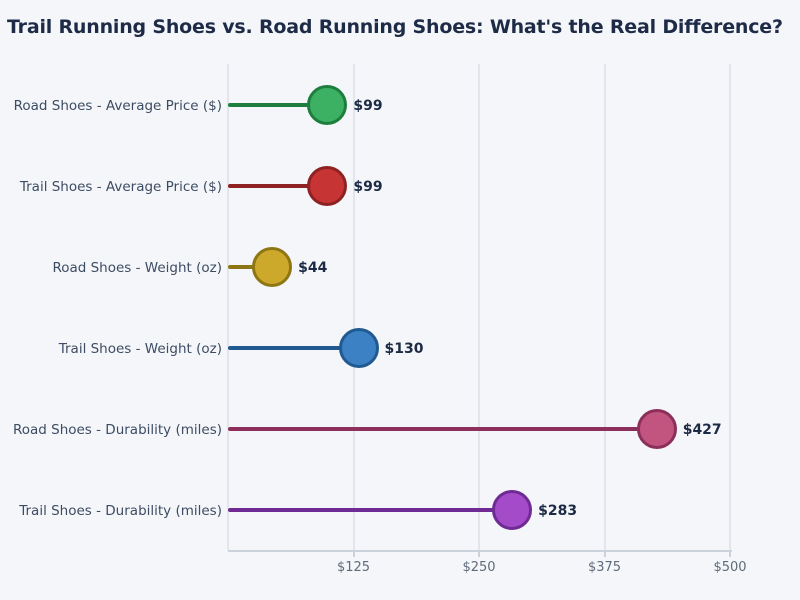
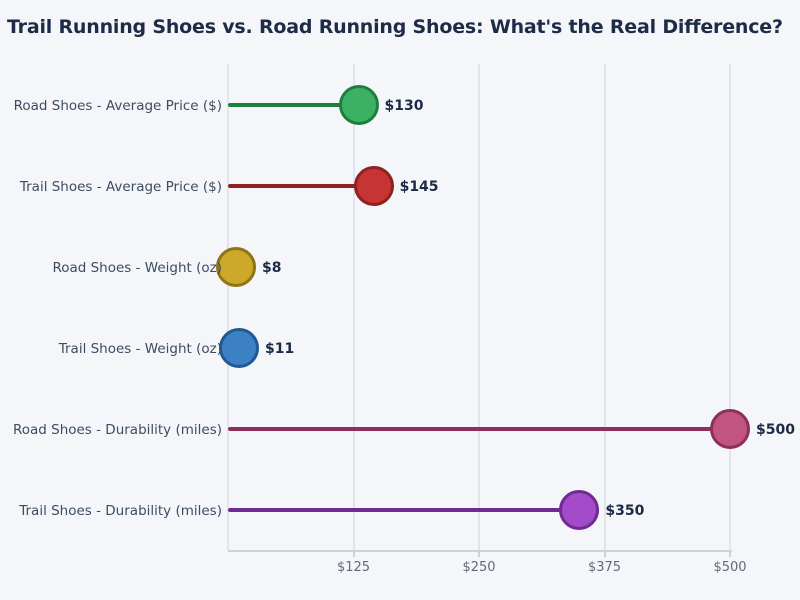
Road Shoes - Average Price ($): $99 -> $130
Trail Shoes - Average Price ($): $99 -> $145
Road Shoes - Weight (oz): $44 -> $8
Trail Shoes - Weight (oz): $130 -> $11
Road Shoes - Durability (miles): $427 -> $500
Trail Shoes - Durability (miles): $283 -> $350
